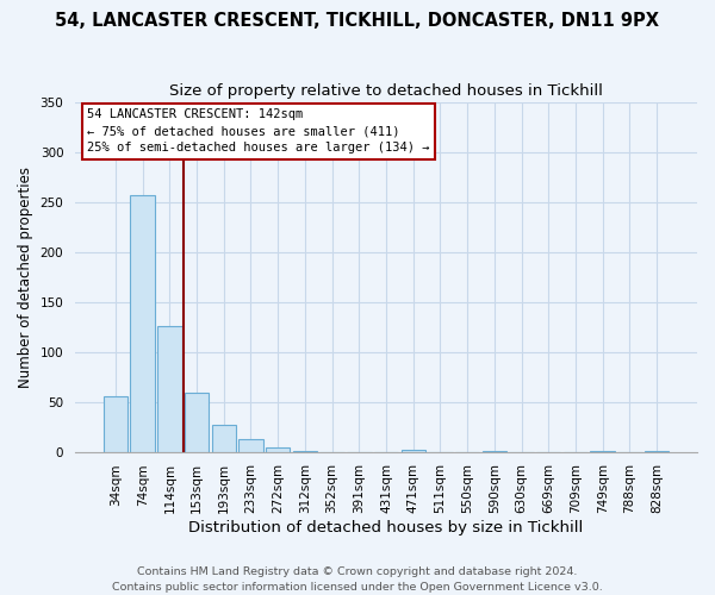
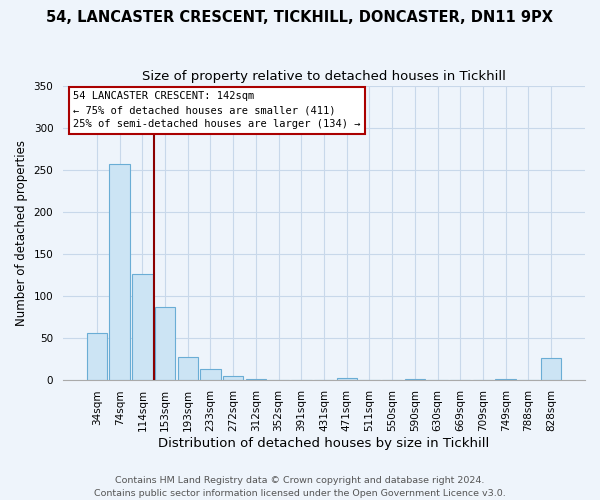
153sqm: 59 -> 86
828sqm: 1 -> 26
